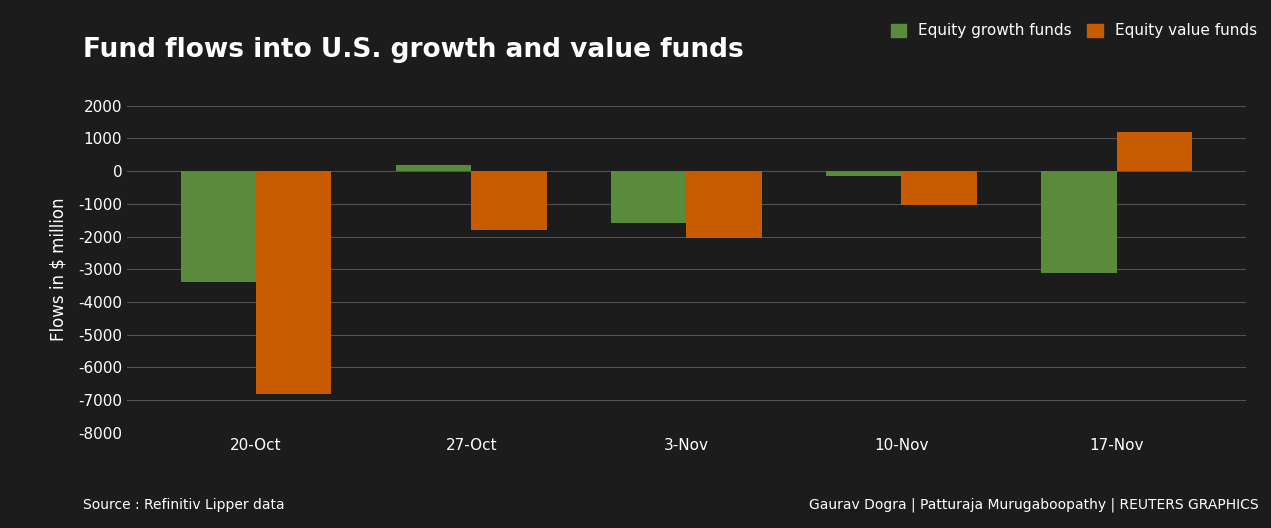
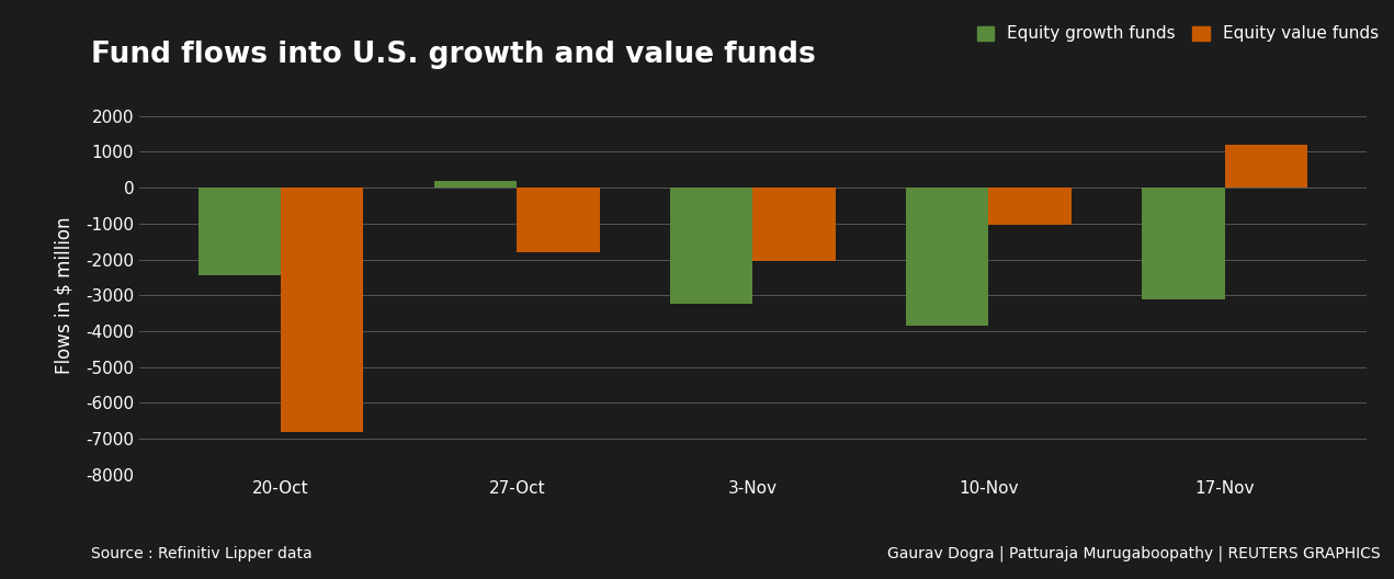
Equity growth funds/20-Oct: -3400 -> -2450
Equity growth funds/3-Nov: -1600 -> -3250
Equity growth funds/10-Nov: -150 -> -3850
